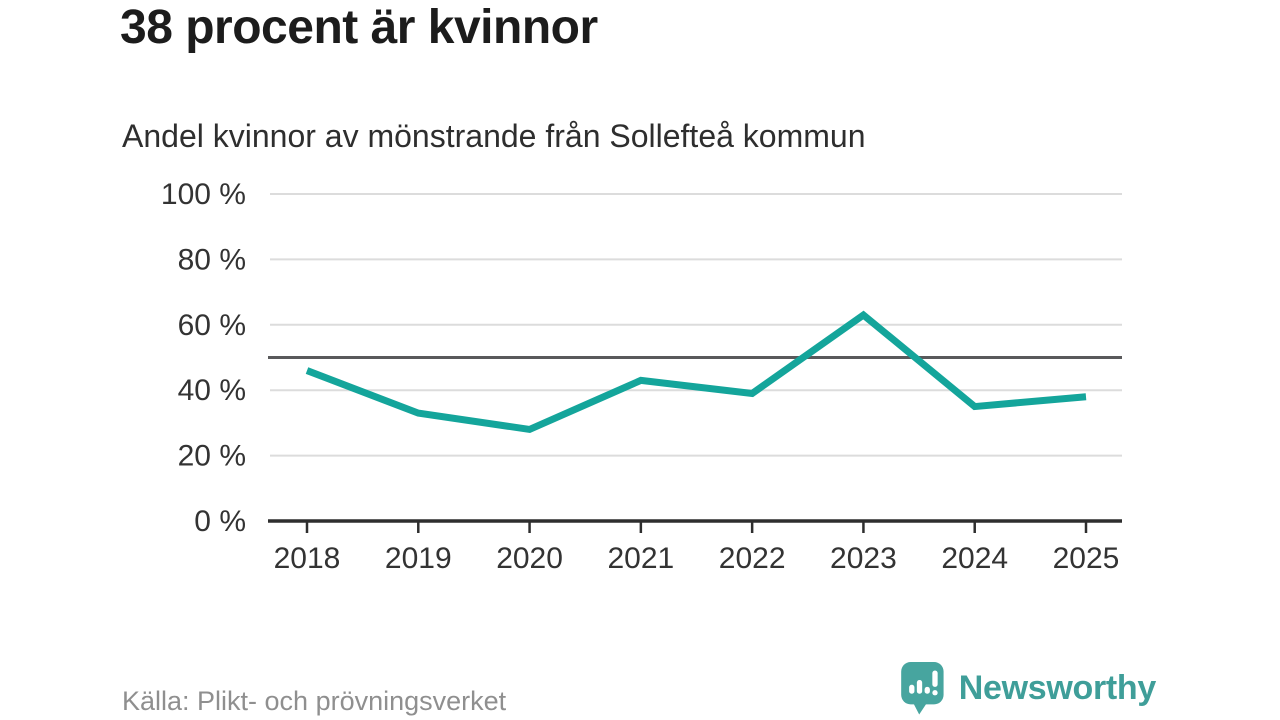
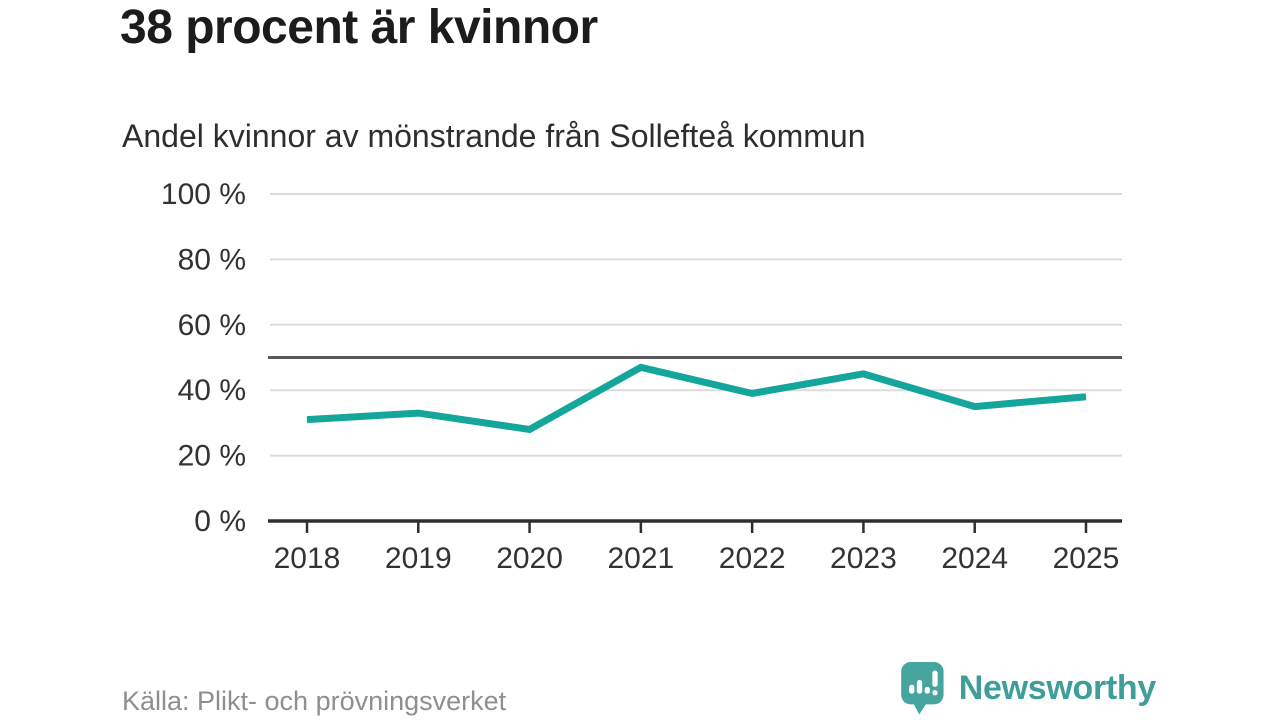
2018: 46% -> 31%
2021: 43% -> 47%
2023: 63% -> 45%
